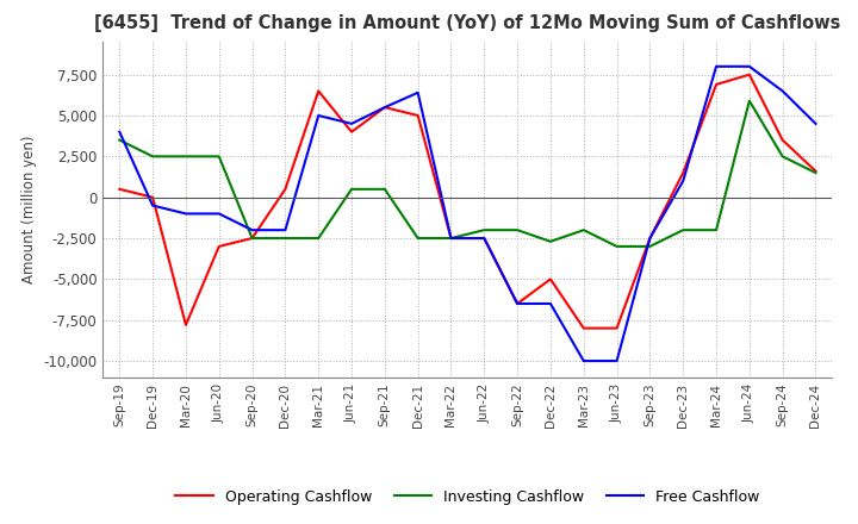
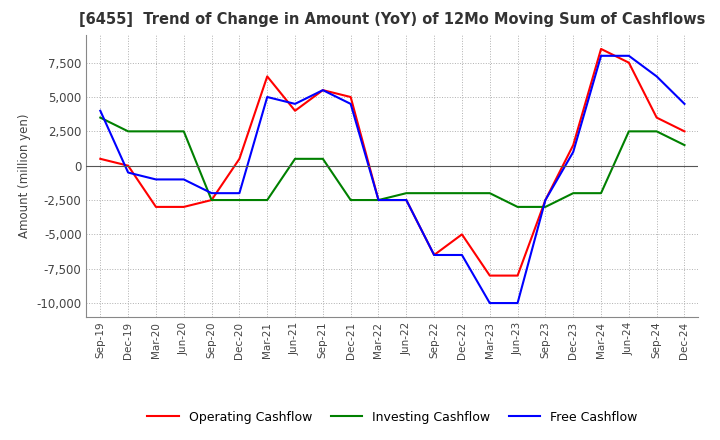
Operating Cashflow/Mar-20: -7,800 -> -3,000
Free Cashflow/Dec-21: 6,400 -> 4,500
Investing Cashflow/Dec-22: -2,700 -> -2,000
Operating Cashflow/Mar-24: 6,900 -> 8,500
Investing Cashflow/Jun-24: 5,900 -> 2,500
Operating Cashflow/Dec-24: 1,600 -> 2,500
